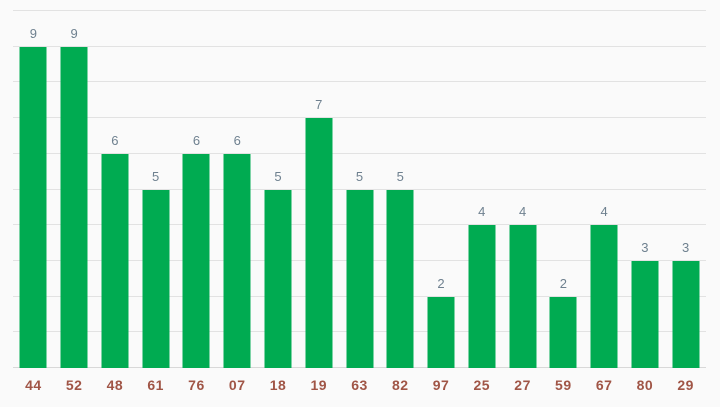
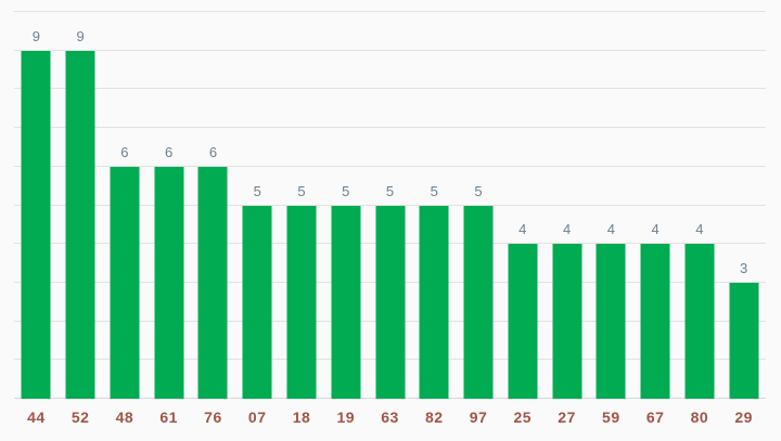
61: 5 -> 6
07: 6 -> 5
19: 7 -> 5
97: 2 -> 5
59: 2 -> 4
80: 3 -> 4
